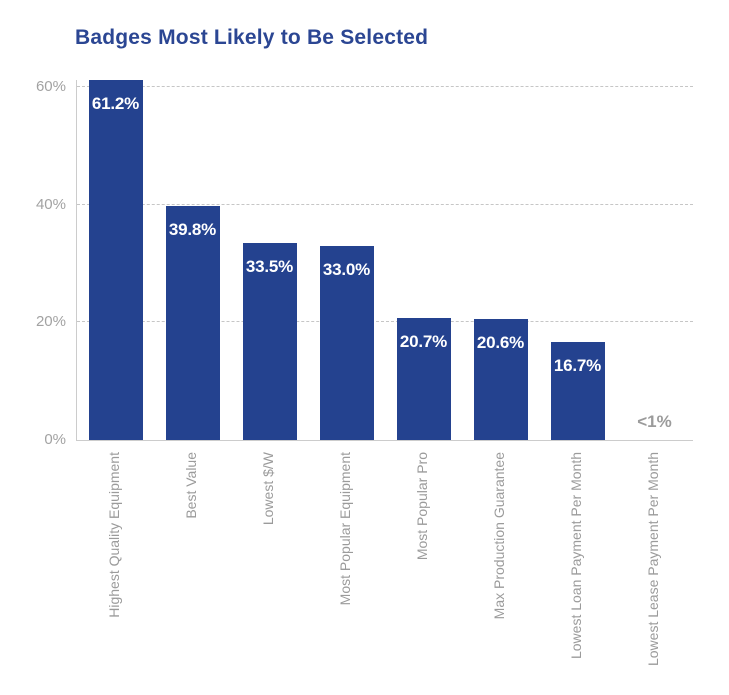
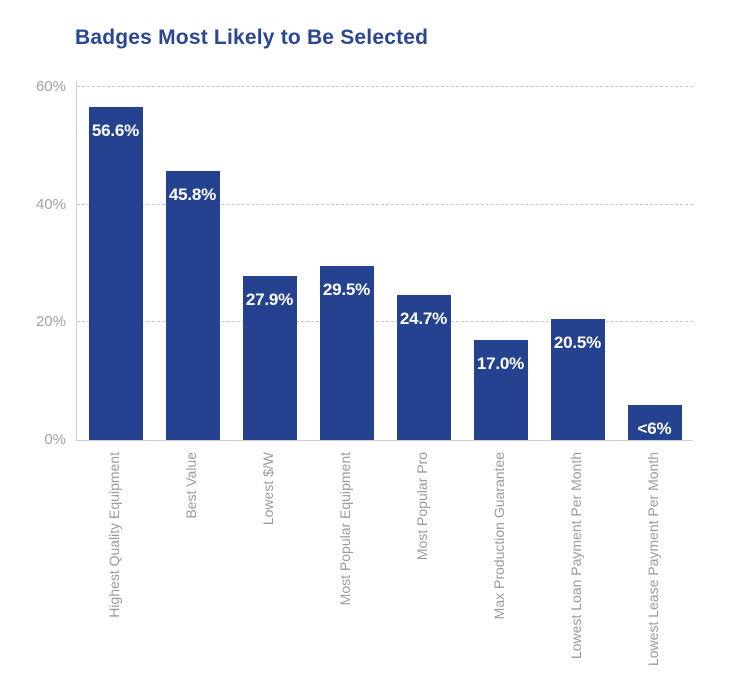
Highest Quality Equipment: 61.2% -> 56.6%
Best Value: 39.8% -> 45.8%
Lowest $/W: 33.5% -> 27.9%
Most Popular Equipment: 33.0% -> 29.5%
Most Popular Pro: 20.7% -> 24.7%
Max Production Guarantee: 20.6% -> 17.0%
Lowest Loan Payment Per Month: 16.7% -> 20.5%
Lowest Lease Payment Per Month: 1 -> 6
